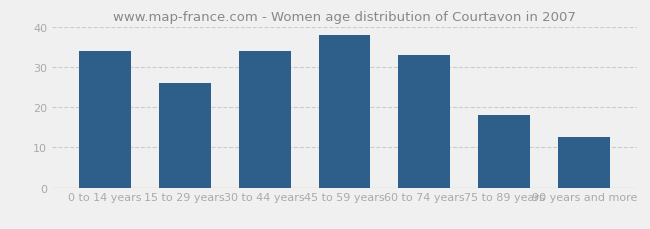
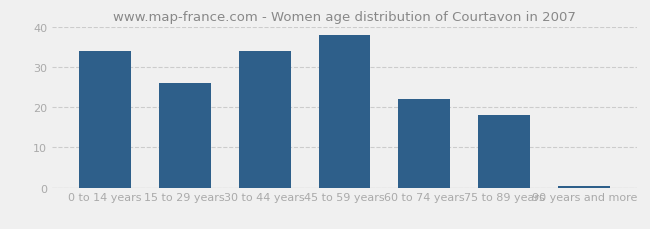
60 to 74 years: 33.0 -> 22.0
90 years and more: 12.5 -> 0.5
